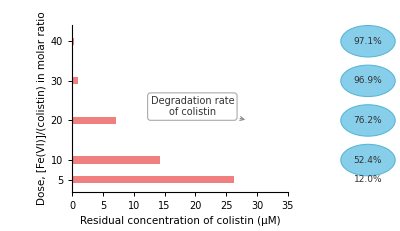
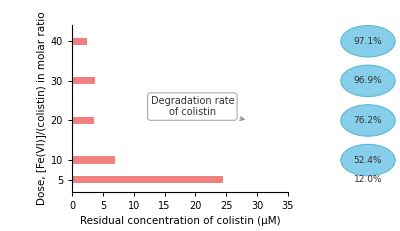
40: 0.4 -> 2.4
30: 0.9 -> 3.8
20: 7.2 -> 3.6
10: 14.2 -> 7.0
5: 26.2 -> 24.4
